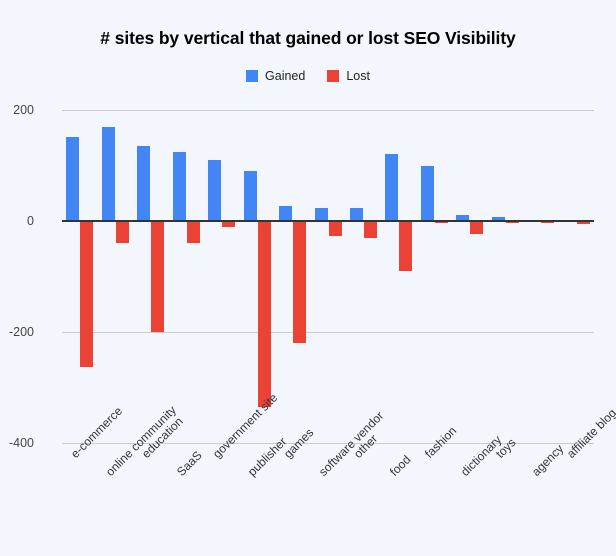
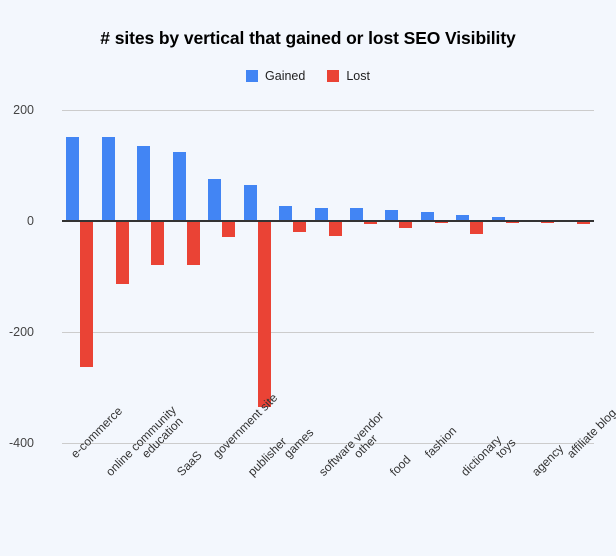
Gained/online community: 170 -> 150
Lost/online community: -40 -> -110
Lost/education: -200 -> -80
Lost/SaaS: -40 -> -80
Gained/government site: 110 -> 80
Lost/government site: -10 -> -30
Gained/publisher: 90 -> 60
Lost/games: -220 -> -20
Lost/other: -30 -> -10
Gained/food: 120 -> 20
Lost/food: -90 -> -10
Gained/fashion: 100 -> 20
